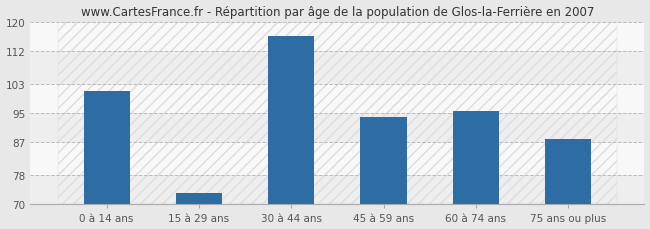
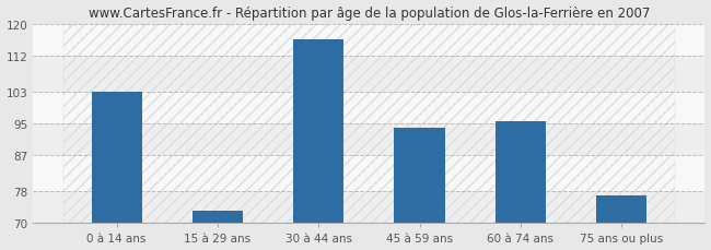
0 à 14 ans: 101.0 -> 103.0
75 ans ou plus: 88.0 -> 77.0
